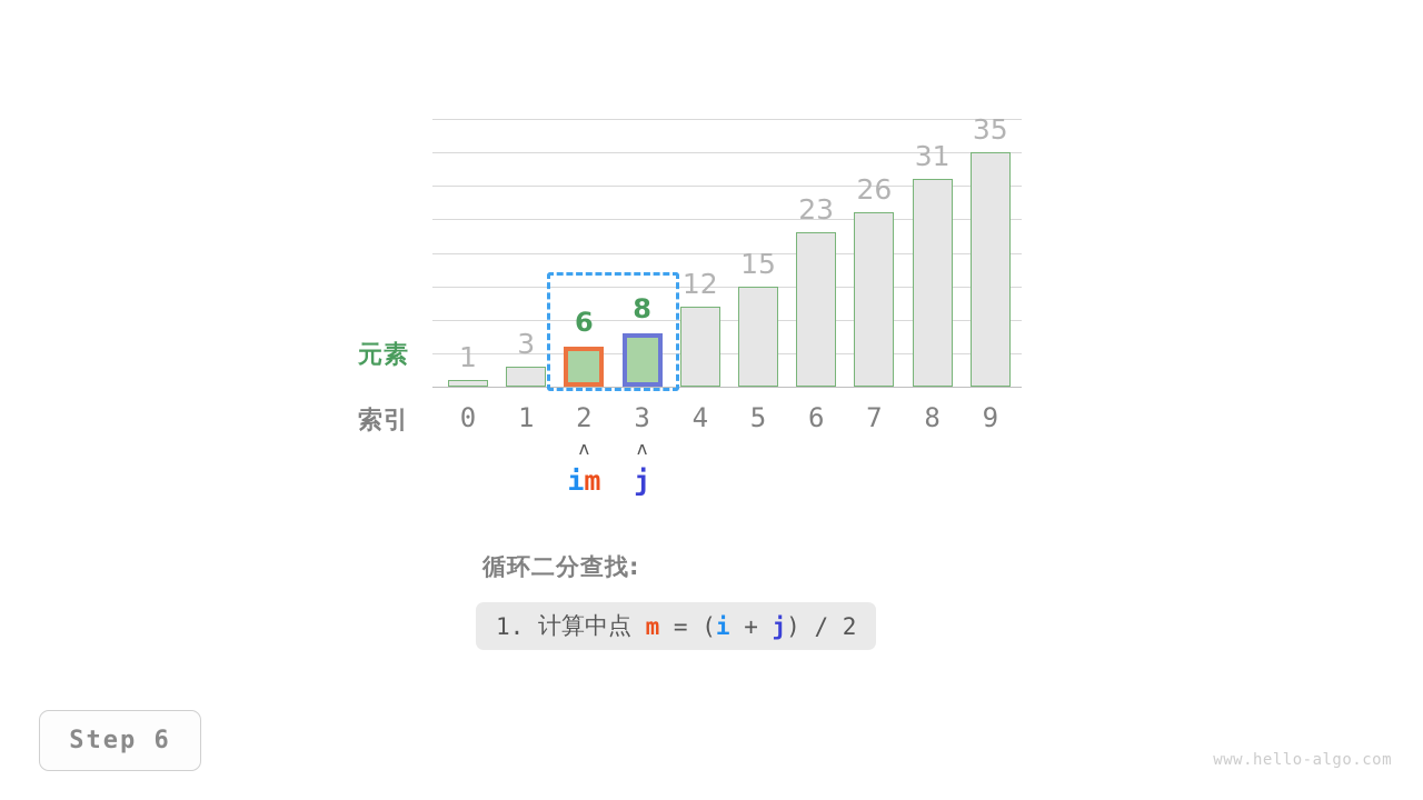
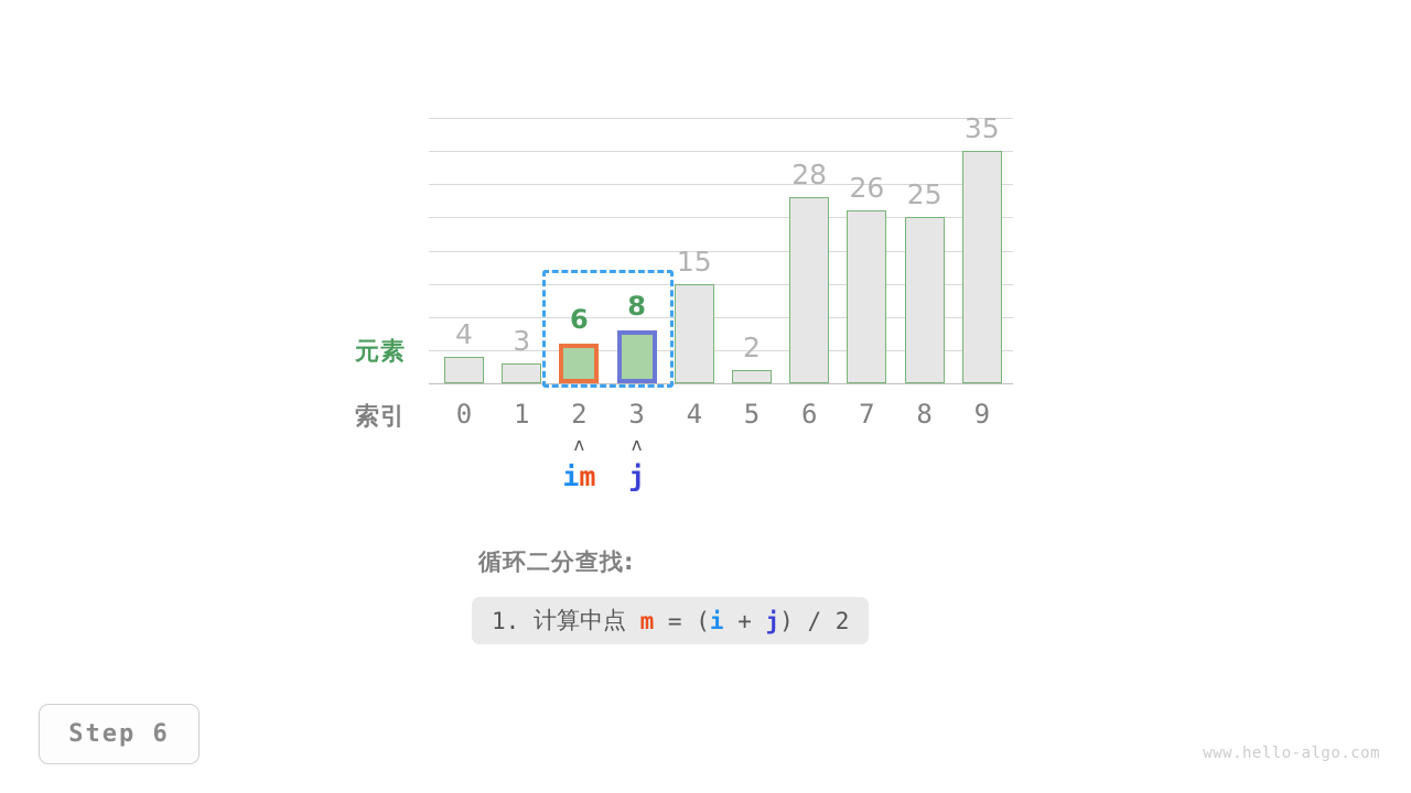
0: 1 -> 4
4: 12 -> 15
5: 15 -> 2
6: 23 -> 28
8: 31 -> 25
